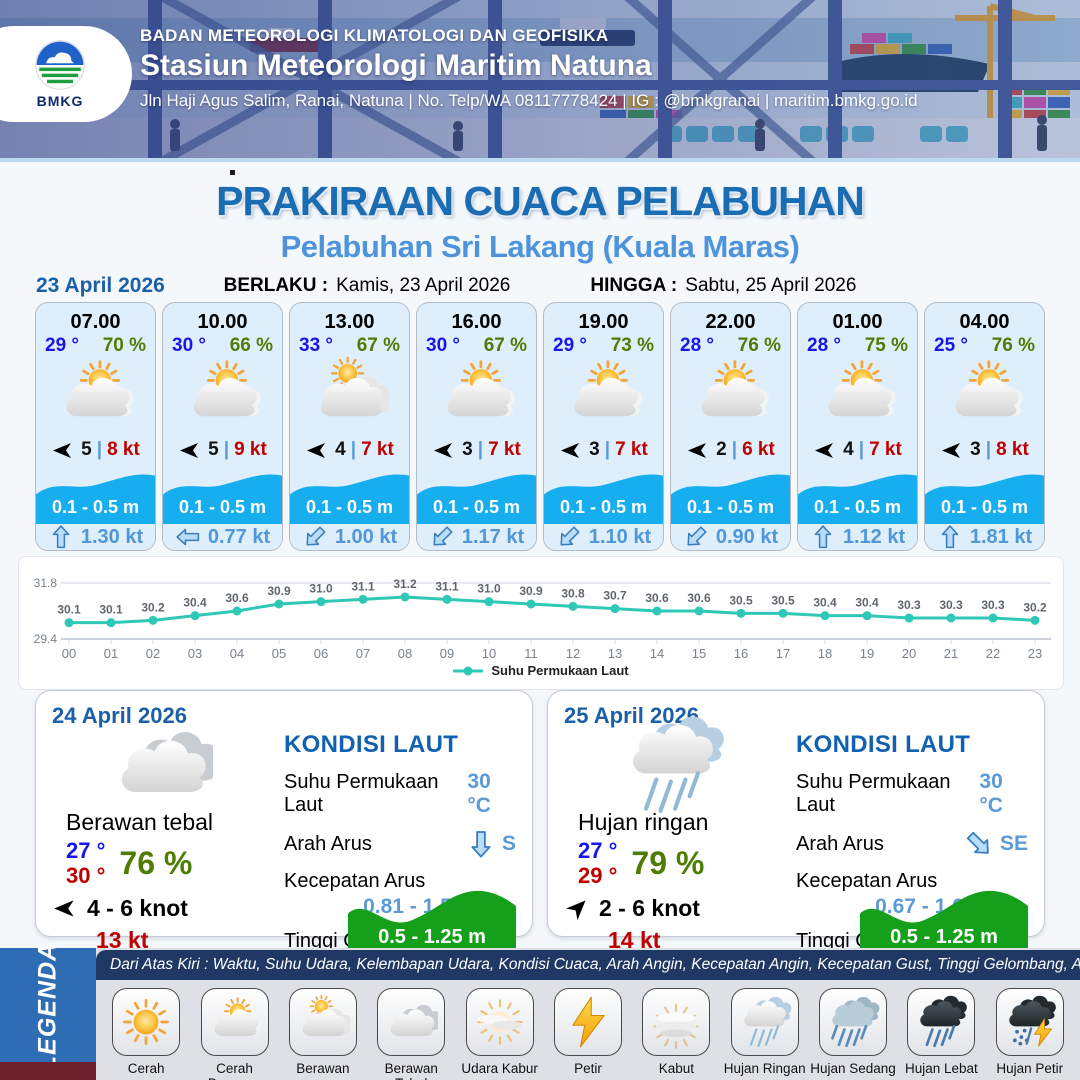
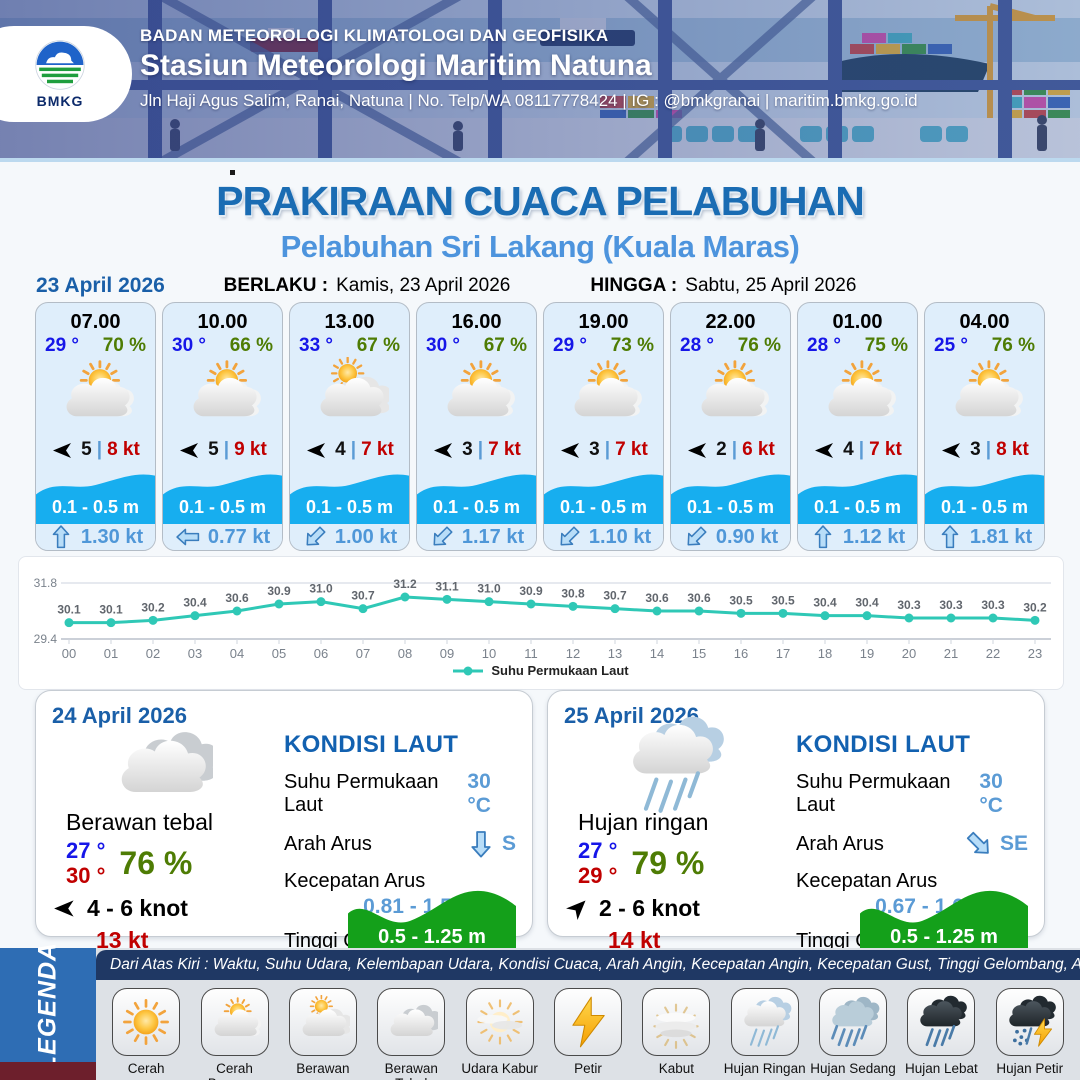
07: 31.1 -> 30.7
